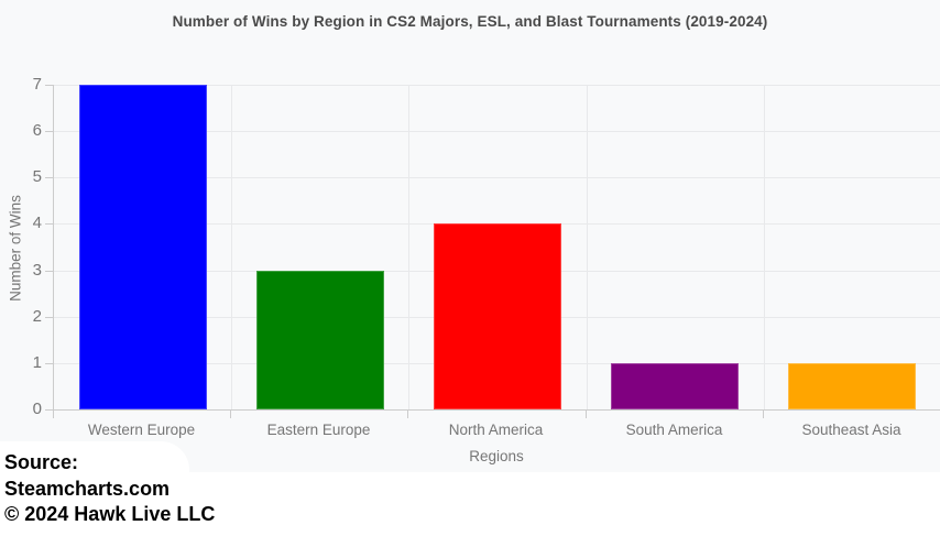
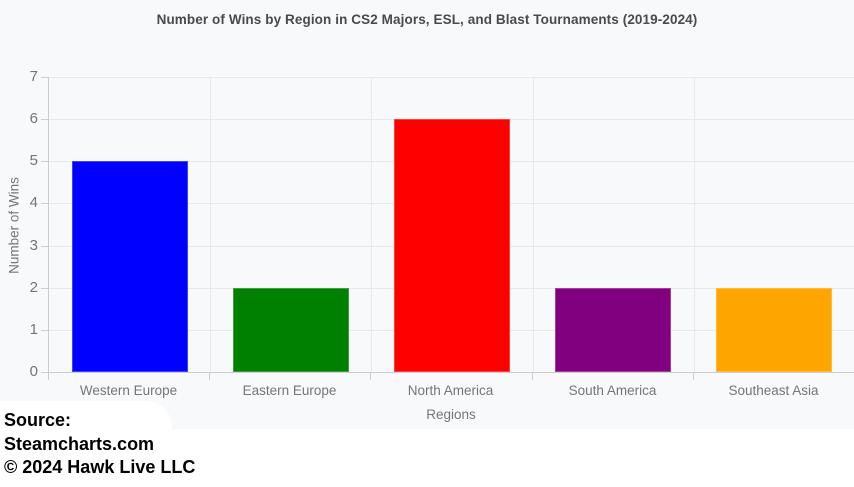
Western Europe: 7 -> 5
Eastern Europe: 3 -> 2
North America: 4 -> 6
South America: 1 -> 2
Southeast Asia: 1 -> 2
